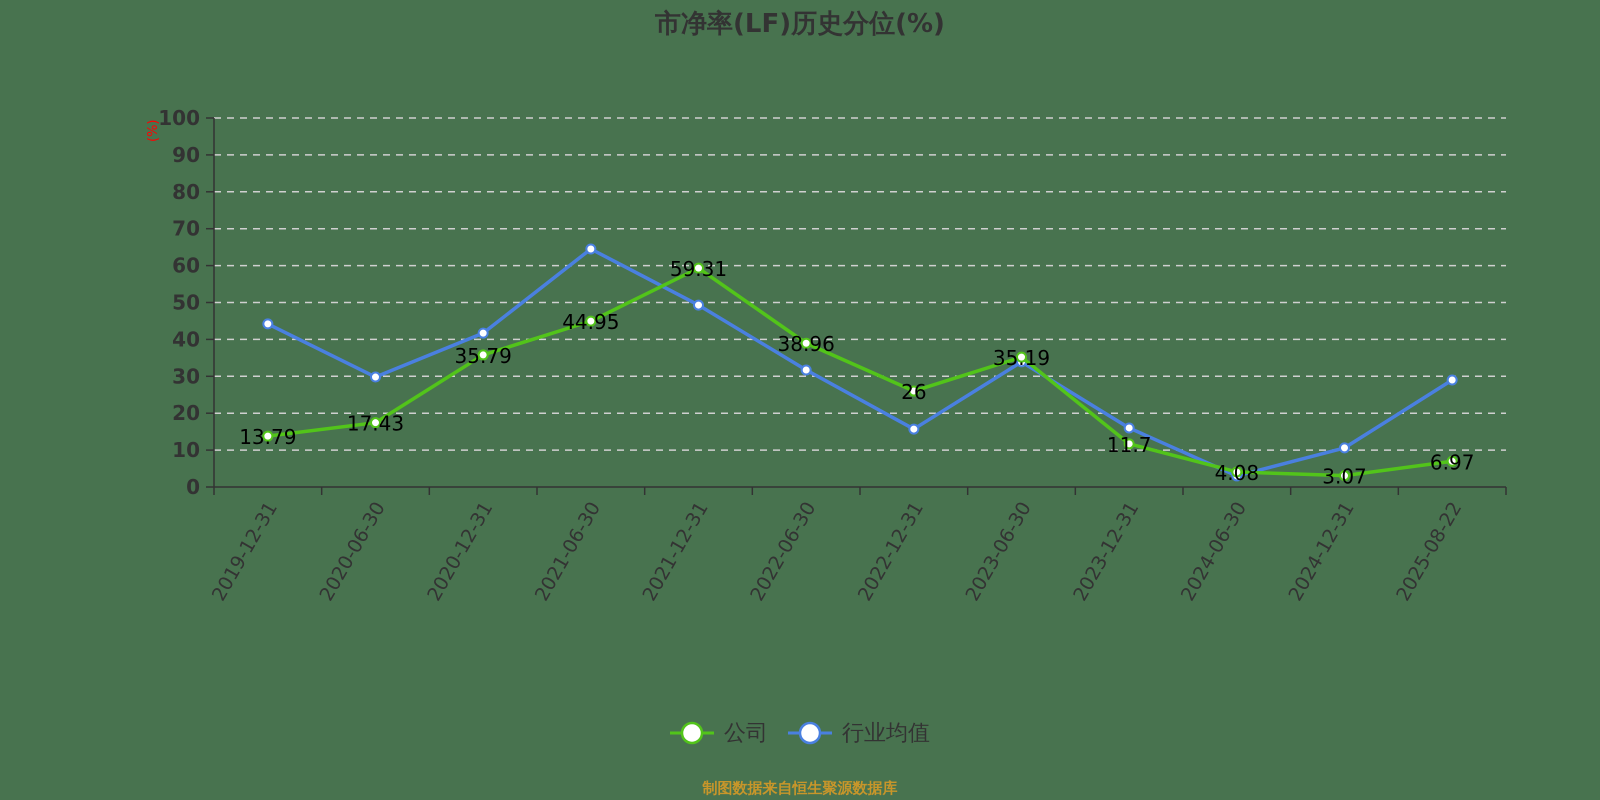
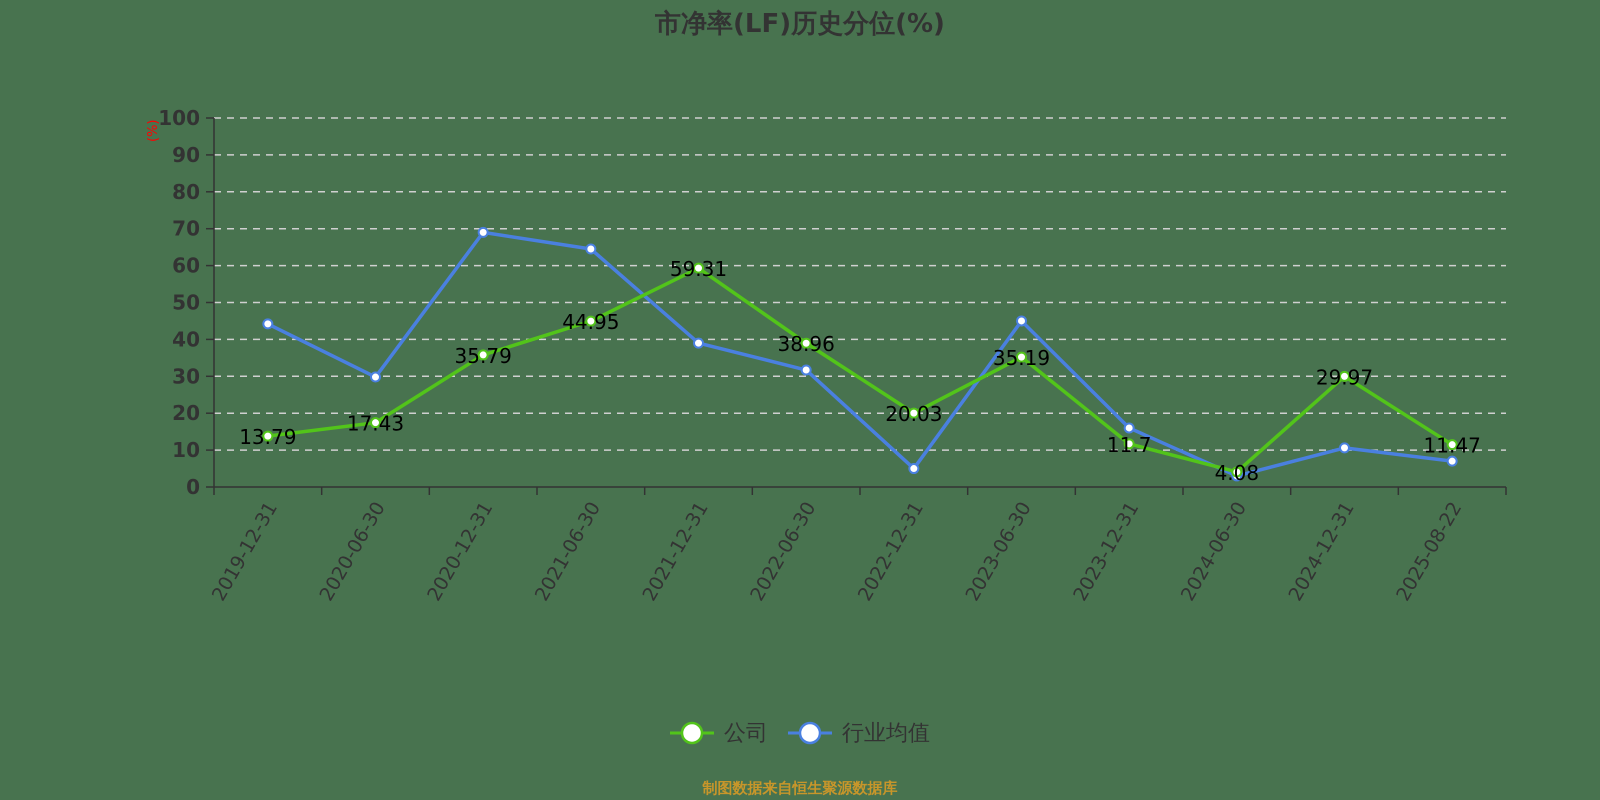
行业均值/2020-12-31: 42 -> 69
行业均值/2021-12-31: 49 -> 39
公司/2022-12-31: 26 -> 20.03
行业均值/2022-12-31: 16 -> 5
行业均值/2023-06-30: 34 -> 45
公司/2024-12-31: 3.07 -> 29.97
公司/2025-08-22: 6.97 -> 11.47
行业均值/2025-08-22: 29 -> 7
